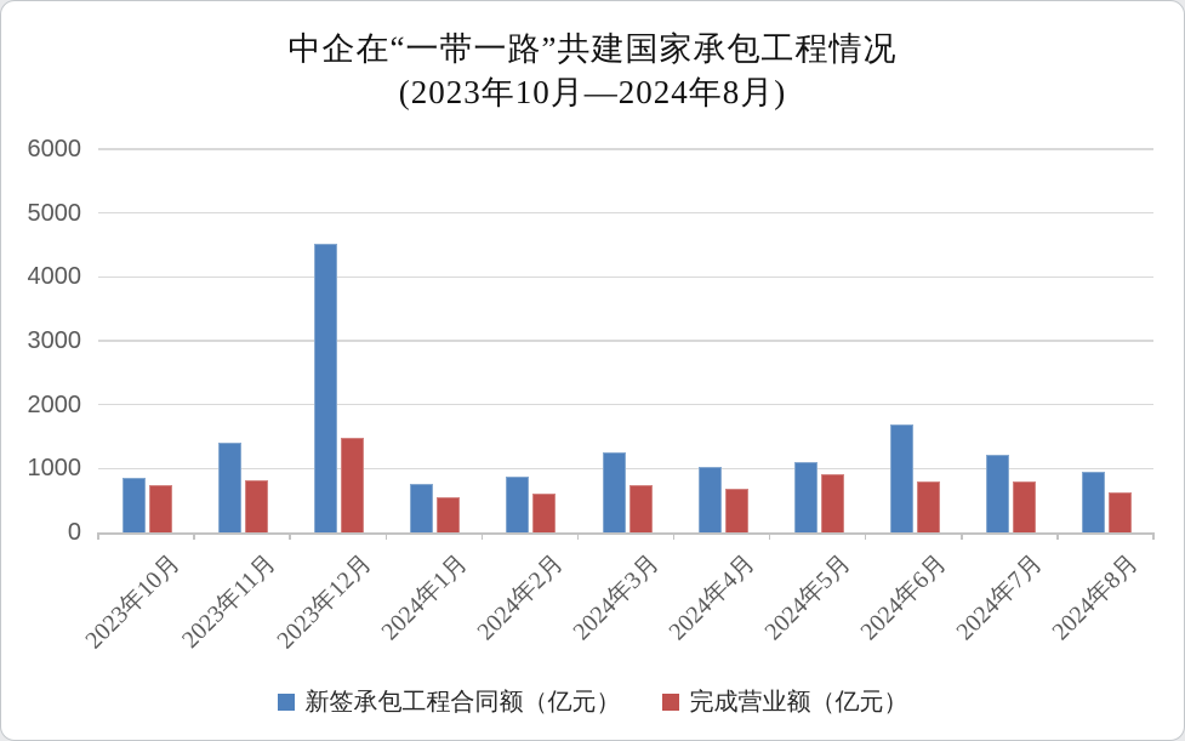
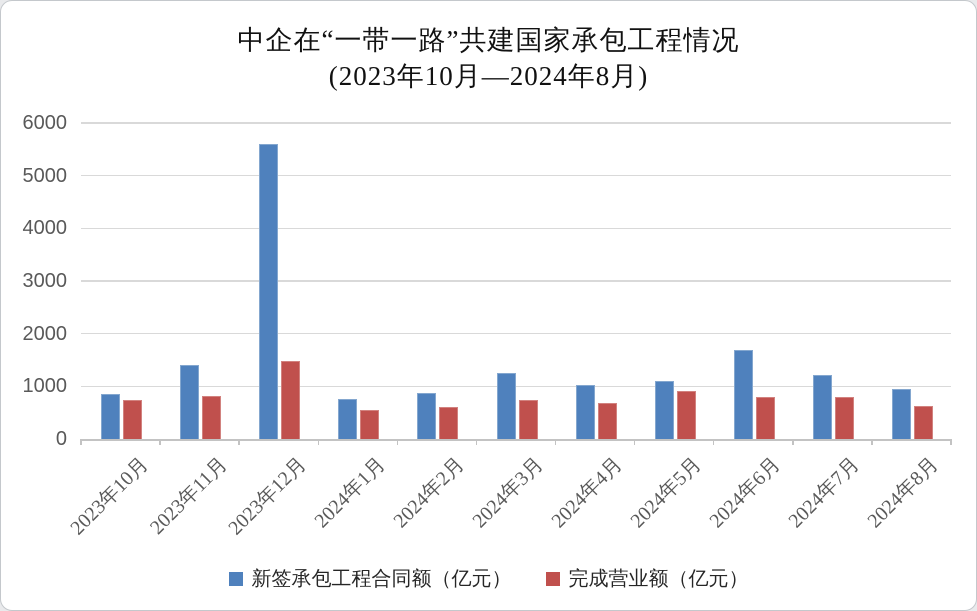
新签承包工程合同额（亿元）/2023年12月: 4500 -> 5600
